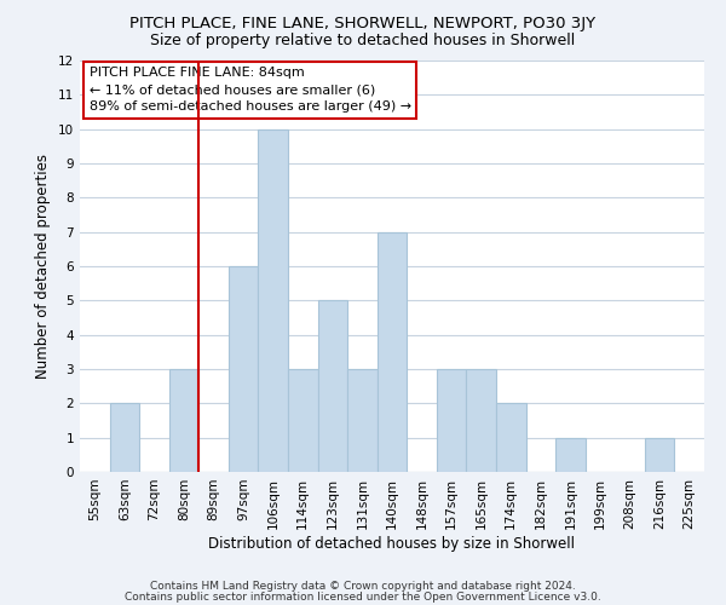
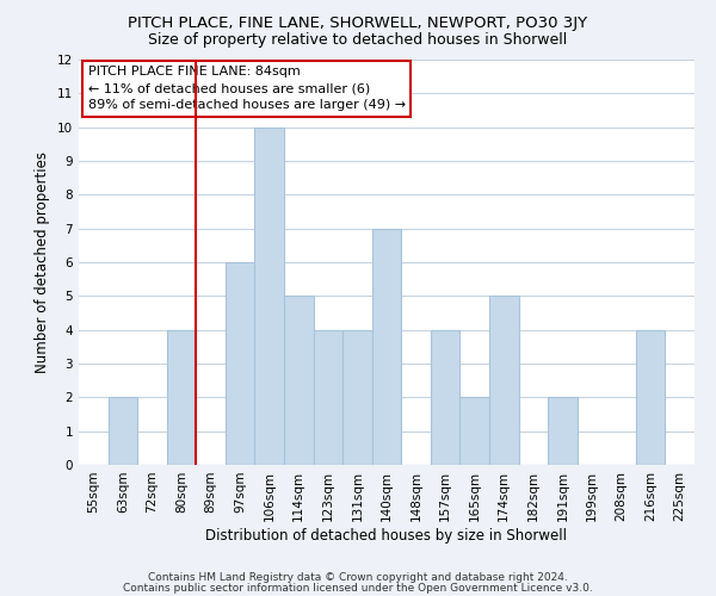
80sqm: 3 -> 4
114sqm: 3 -> 5
123sqm: 5 -> 4
131sqm: 3 -> 4
157sqm: 3 -> 4
165sqm: 3 -> 2
174sqm: 2 -> 5
191sqm: 1 -> 2
216sqm: 1 -> 4
